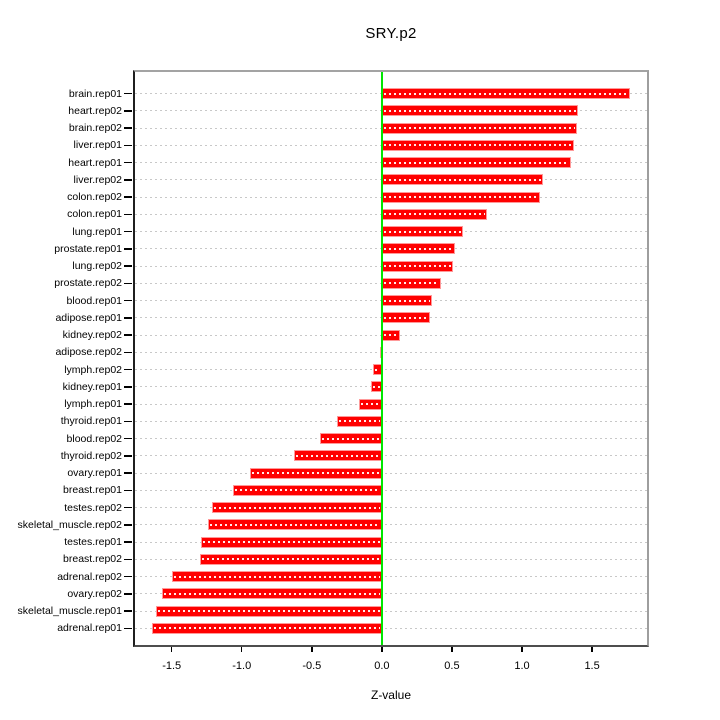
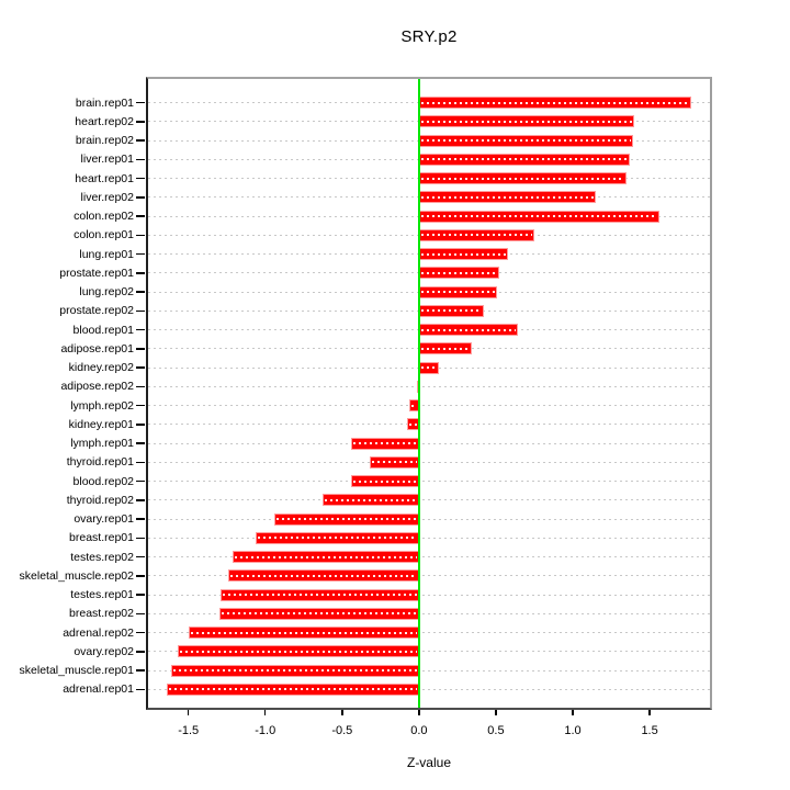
colon.rep02: 1.13 -> 1.56
blood.rep01: 0.36 -> 0.64
lymph.rep01: -0.16 -> -0.44
